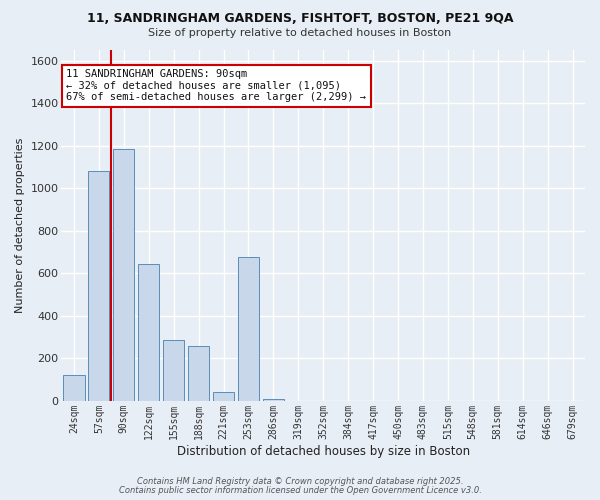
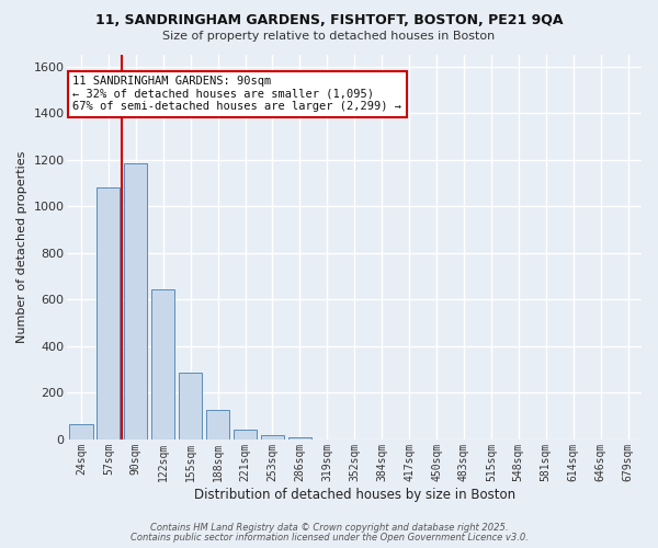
24sqm: 120 -> 65
188sqm: 260 -> 125
253sqm: 675 -> 20
